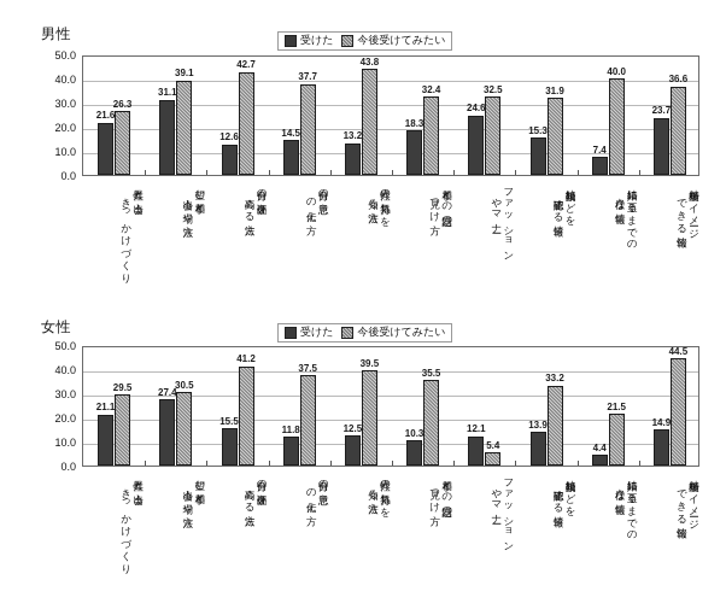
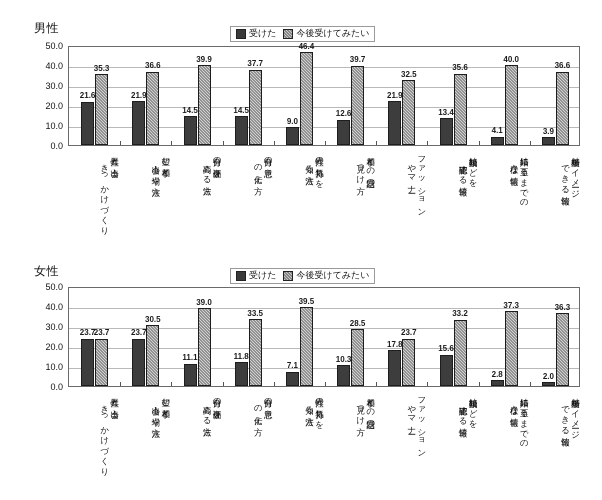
男性/今後受けてみたい/異性と出会うきっかけづくり: 26.3 -> 35.3
男性/受けた/望む相手と出会う場や方法: 31.1 -> 21.9
男性/今後受けてみたい/望む相手と出会う場や方法: 39.1 -> 36.6
男性/受けた/自分の評価を高める方法: 12.6 -> 14.5
男性/今後受けてみたい/自分の評価を高める方法: 42.7 -> 39.9
男性/受けた/異性の気持ちを知る方法: 13.2 -> 9.0
男性/今後受けてみたい/異性の気持ちを知る方法: 43.8 -> 46.4
男性/受けた/相手との話題の見つけ方: 18.3 -> 12.6
男性/今後受けてみたい/相手との話題の見つけ方: 32.4 -> 39.7
男性/受けた/ファッションやマナー: 24.6 -> 21.9
男性/受けた/結婚観などを確認する情報: 15.3 -> 13.4
男性/今後受けてみたい/結婚観などを確認する情報: 31.9 -> 35.6
男性/受けた/結婚に至るまでの様々な情報: 7.4 -> 4.1
男性/受けた/結婚後をイメージできる情報: 23.7 -> 3.9
女性/受けた/異性と出会うきっかけづくり: 21.1 -> 23.7
女性/今後受けてみたい/異性と出会うきっかけづくり: 29.5 -> 23.7
女性/受けた/望む相手と出会う場や方法: 27.4 -> 23.7
女性/受けた/自分の評価を高める方法: 15.5 -> 11.1
女性/今後受けてみたい/自分の評価を高める方法: 41.2 -> 39.0
女性/今後受けてみたい/自分の意思の伝え方: 37.5 -> 33.5
女性/受けた/異性の気持ちを知る方法: 12.5 -> 7.1
女性/今後受けてみたい/相手との話題の見つけ方: 35.5 -> 28.5
女性/受けた/ファッションやマナー: 12.1 -> 17.8
女性/今後受けてみたい/ファッションやマナー: 5.4 -> 23.7
女性/受けた/結婚観などを確認する情報: 13.9 -> 15.6
女性/受けた/結婚に至るまでの様々な情報: 4.4 -> 2.8
女性/今後受けてみたい/結婚に至るまでの様々な情報: 21.5 -> 37.3
女性/受けた/結婚後をイメージできる情報: 14.9 -> 2.0
女性/今後受けてみたい/結婚後をイメージできる情報: 44.5 -> 36.3
